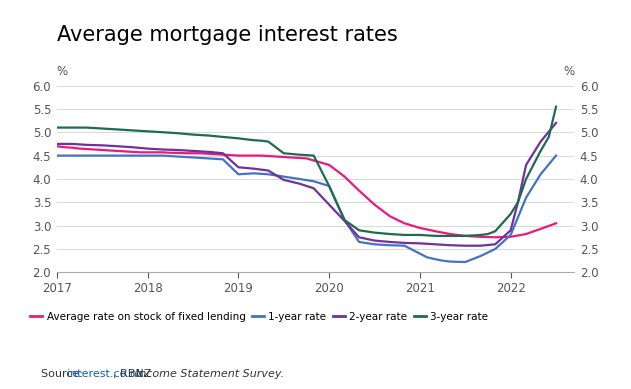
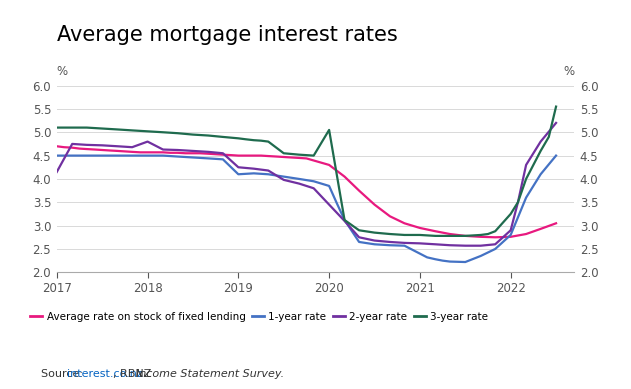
2-year rate/2017: 4.75 -> 4.15
2-year rate/2018: 4.65 -> 4.80
3-year rate/2020: 3.85 -> 5.05
